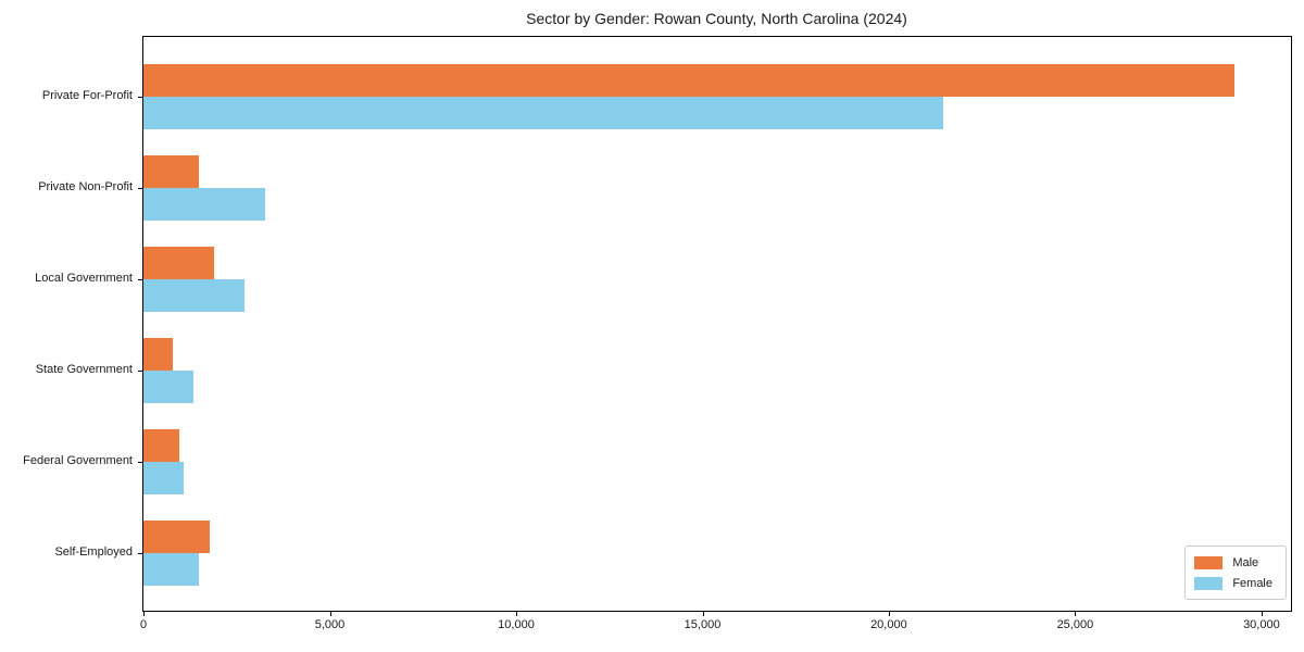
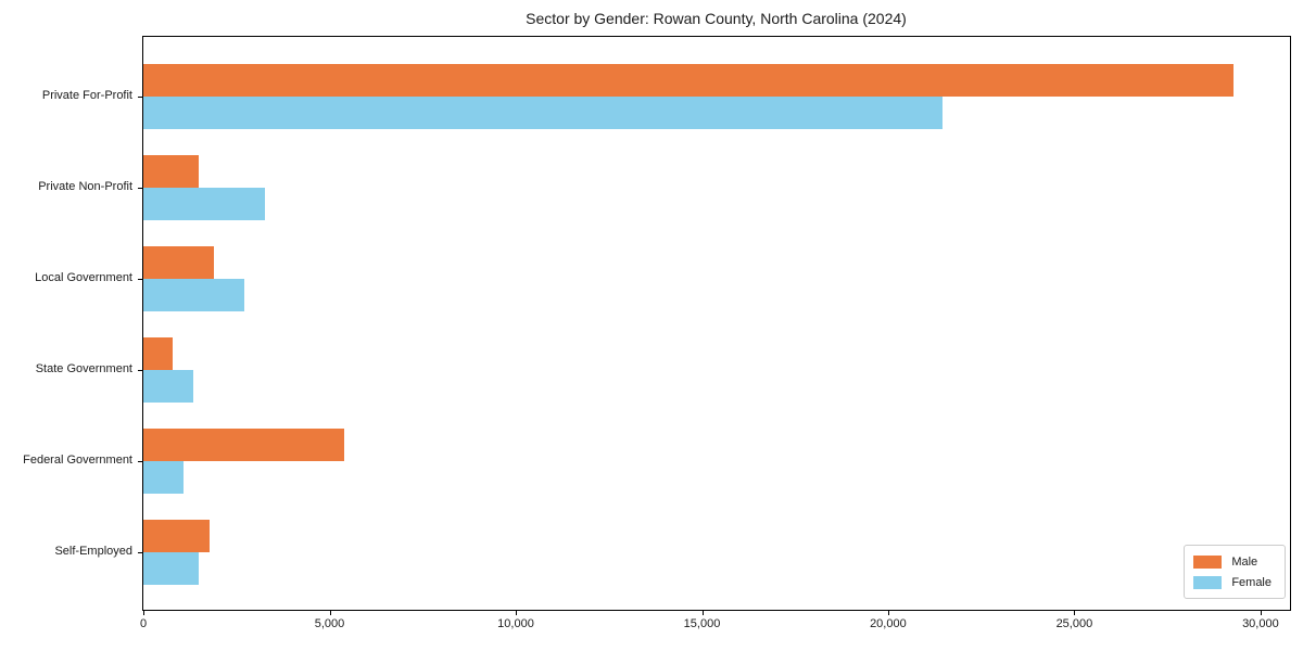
Male/Federal Government: 1000 -> 5400
